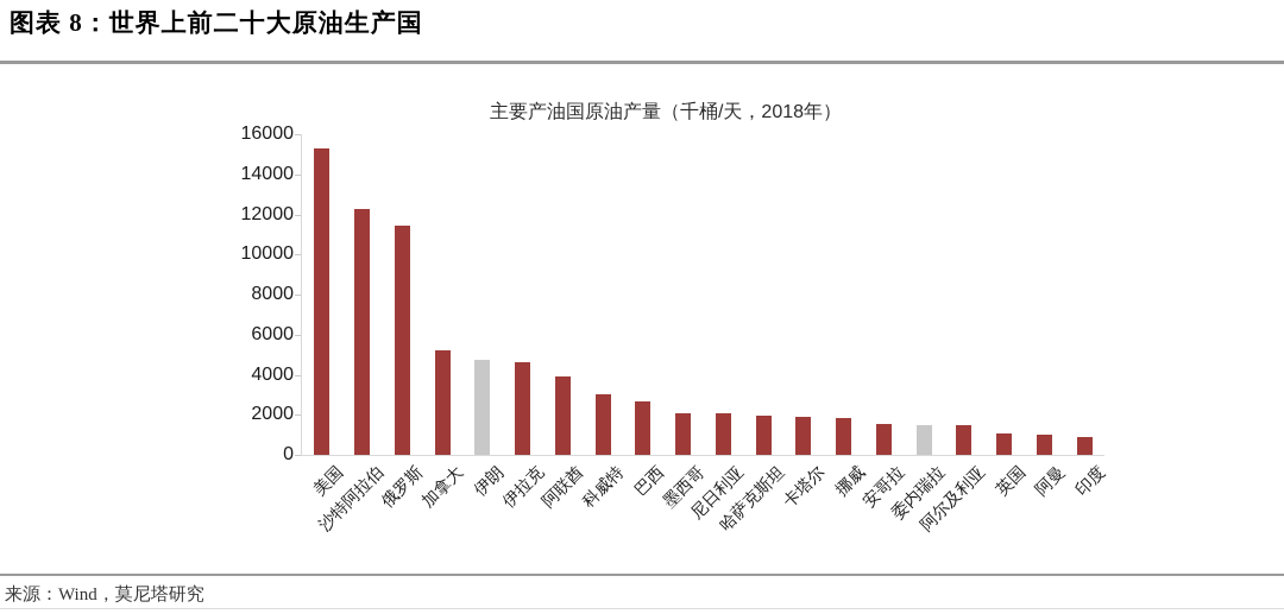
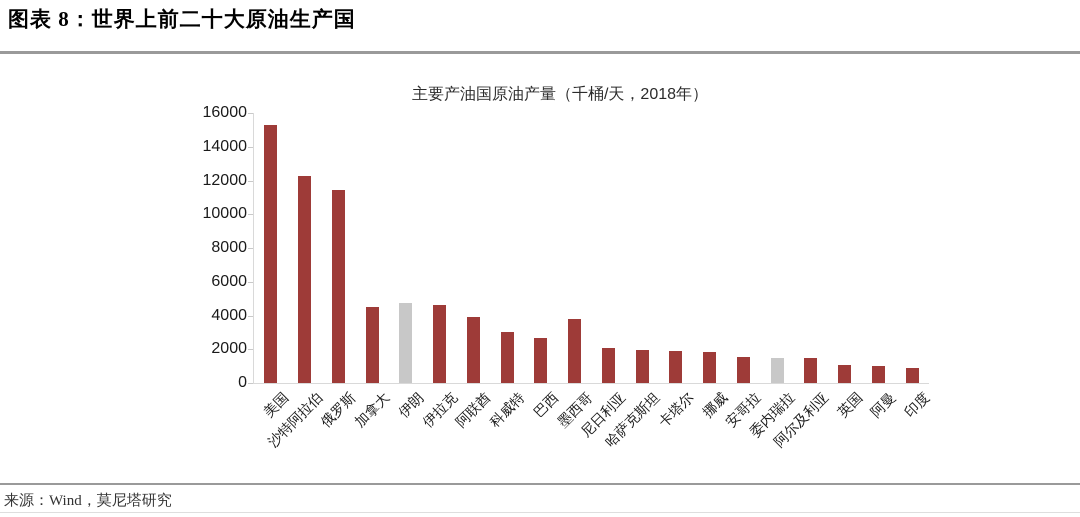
加拿大: 5200 -> 4500
墨西哥: 2100 -> 3800
